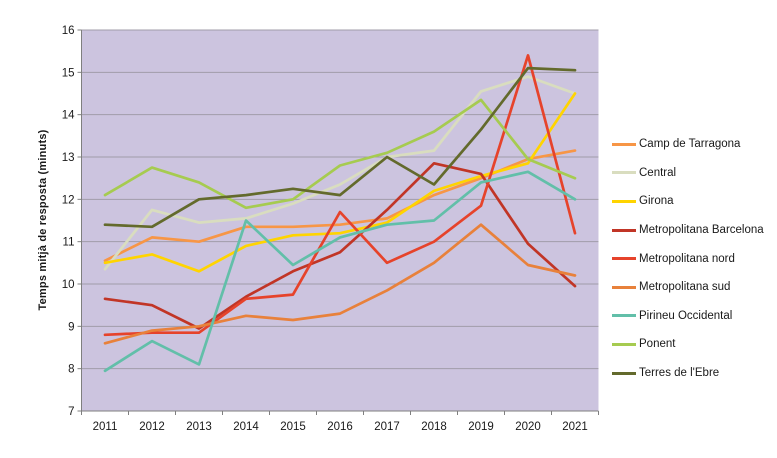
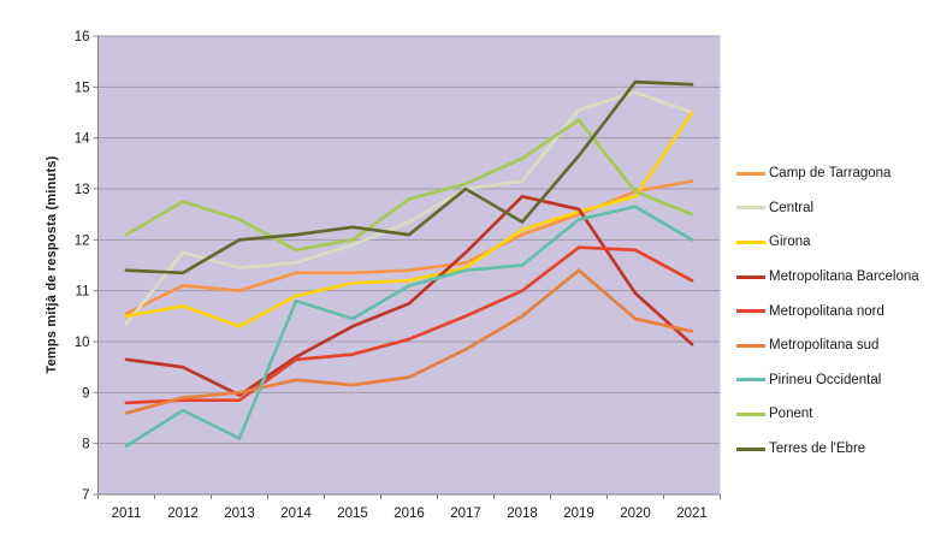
Pirineu Occidental/2014: 11.5 -> 10.8
Metropolitana nord/2016: 11.7 -> 10.1
Metropolitana nord/2020: 15.4 -> 11.8
